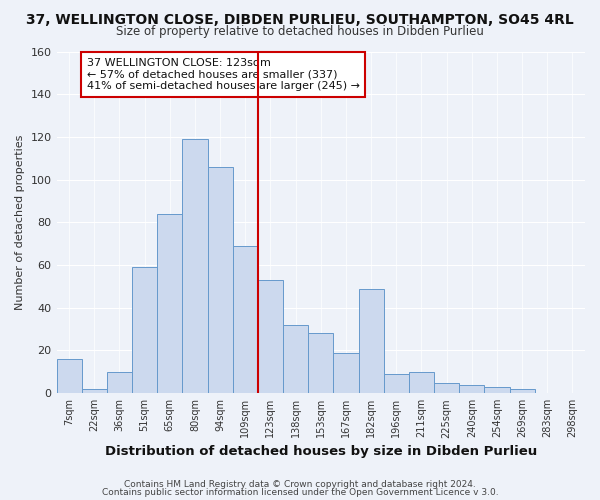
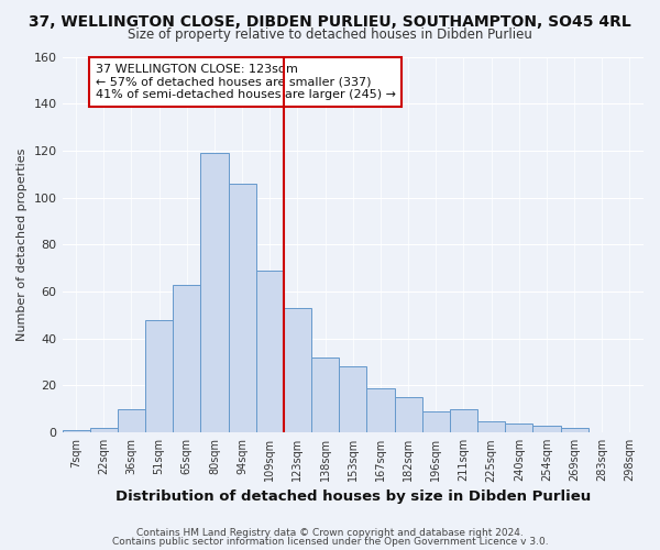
7sqm: 16 -> 1
51sqm: 59 -> 48
65sqm: 84 -> 63
182sqm: 49 -> 15
